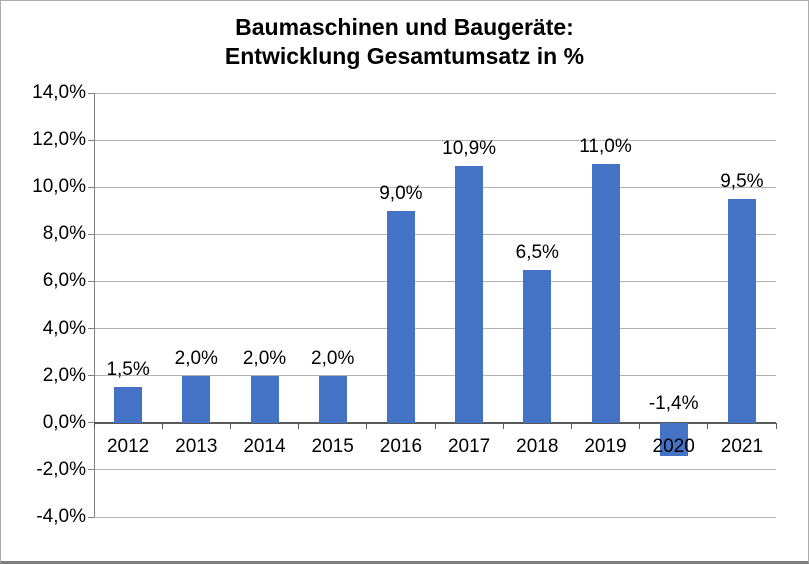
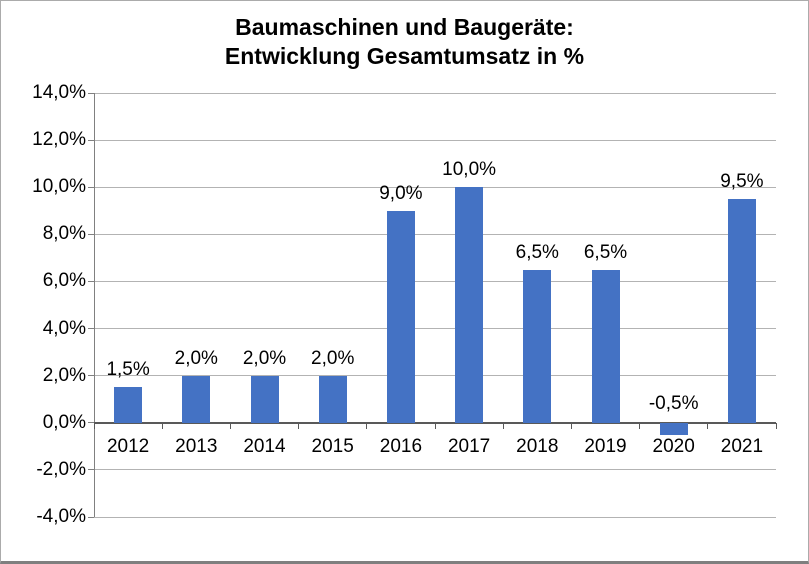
2017: 10,9% -> 10,0%
2019: 11,0% -> 6,5%
2020: -1,4% -> -0,5%
